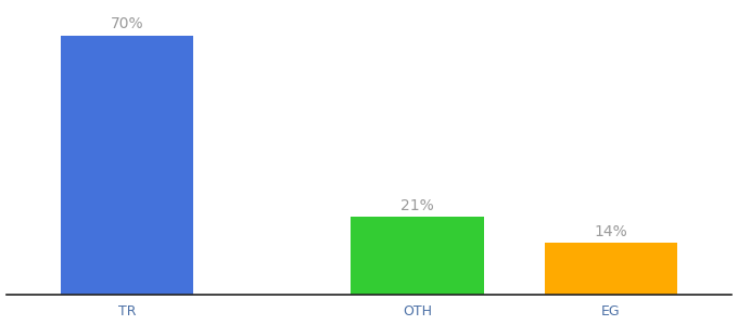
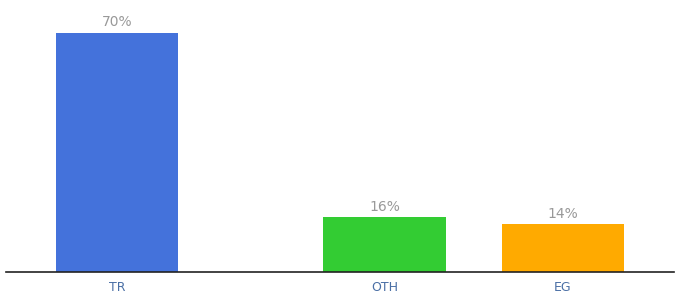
OTH: 21% -> 16%
